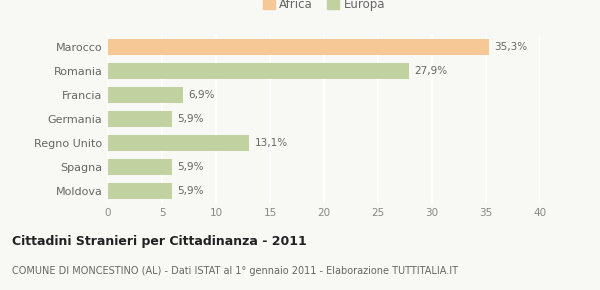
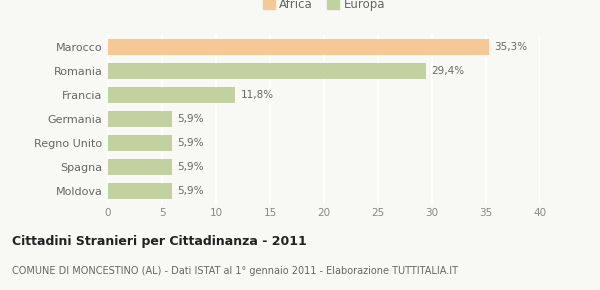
Romania: 27,9% -> 29,4%
Francia: 6,9% -> 11,8%
Regno Unito: 13,1% -> 5,9%
